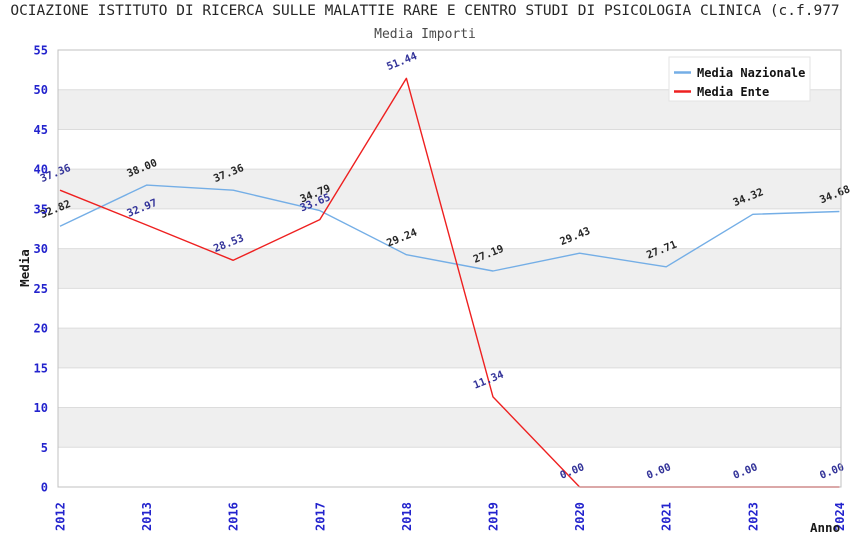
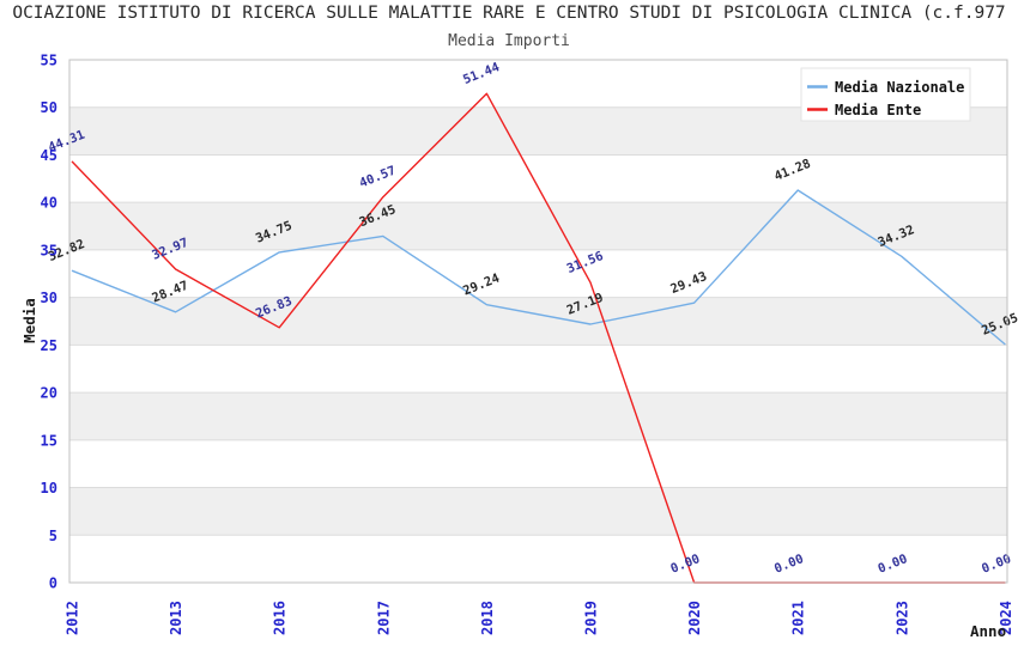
Media Ente/2012: 37.36 -> 44.31
Media Nazionale/2013: 38.00 -> 28.47
Media Nazionale/2016: 37.36 -> 34.75
Media Ente/2016: 28.53 -> 26.83
Media Nazionale/2017: 34.79 -> 36.45
Media Ente/2017: 33.65 -> 40.57
Media Ente/2019: 11.34 -> 31.56
Media Nazionale/2021: 27.71 -> 41.28
Media Nazionale/2024: 34.68 -> 25.05
